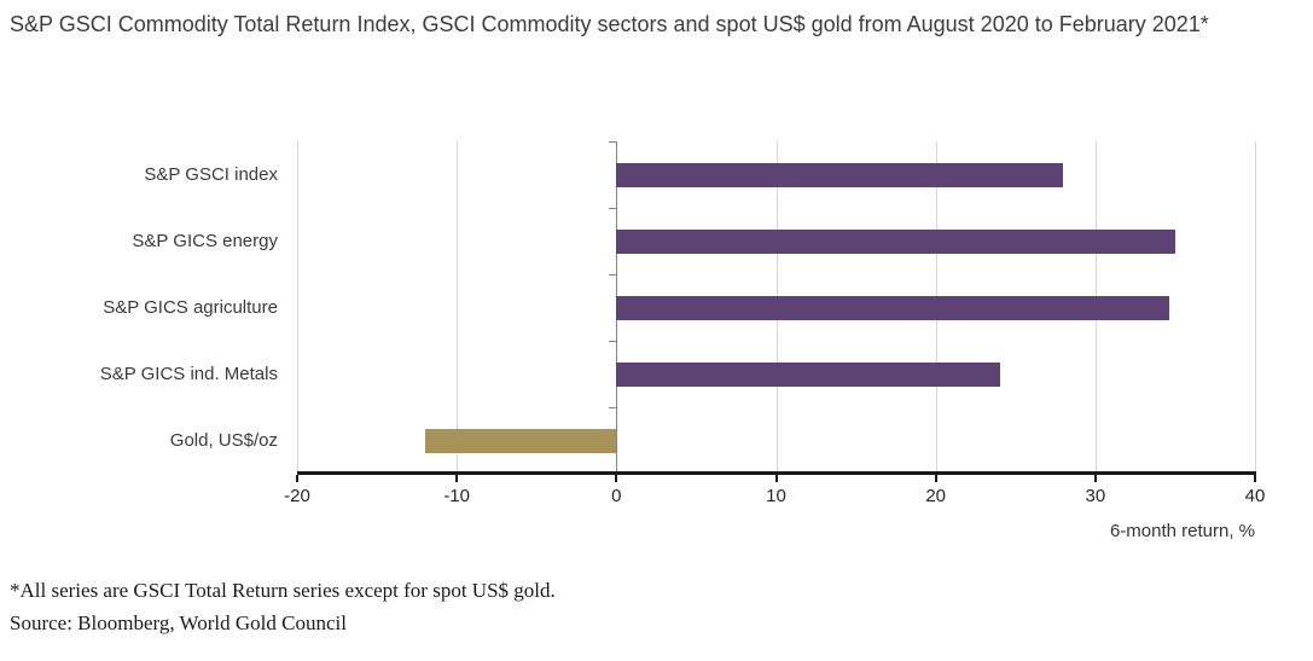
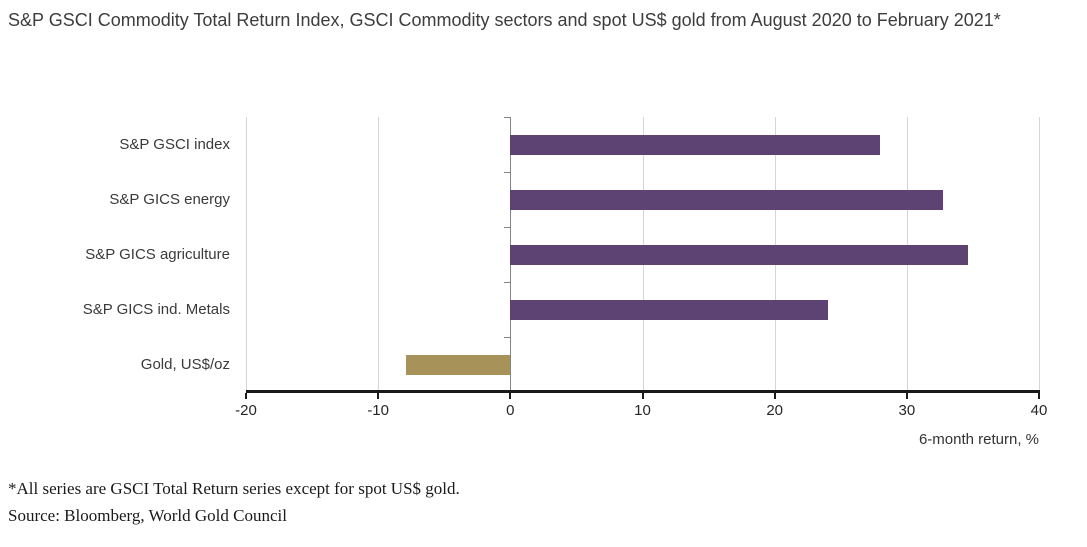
S&P GICS energy: 35.0 -> 32.7
Gold, US$/oz: -12.0 -> -7.9
